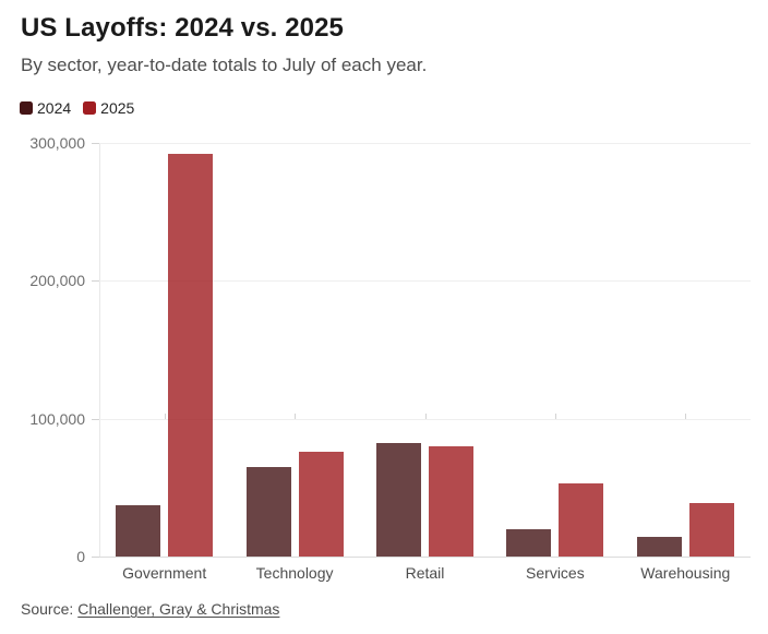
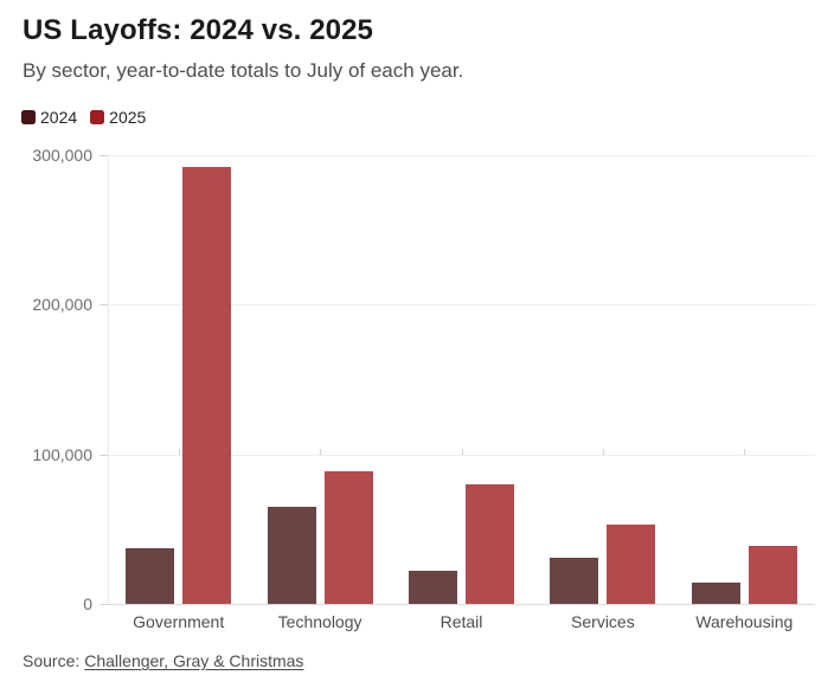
2025/Technology: 76000 -> 89000
2024/Retail: 82000 -> 22000
2024/Services: 20000 -> 31000
